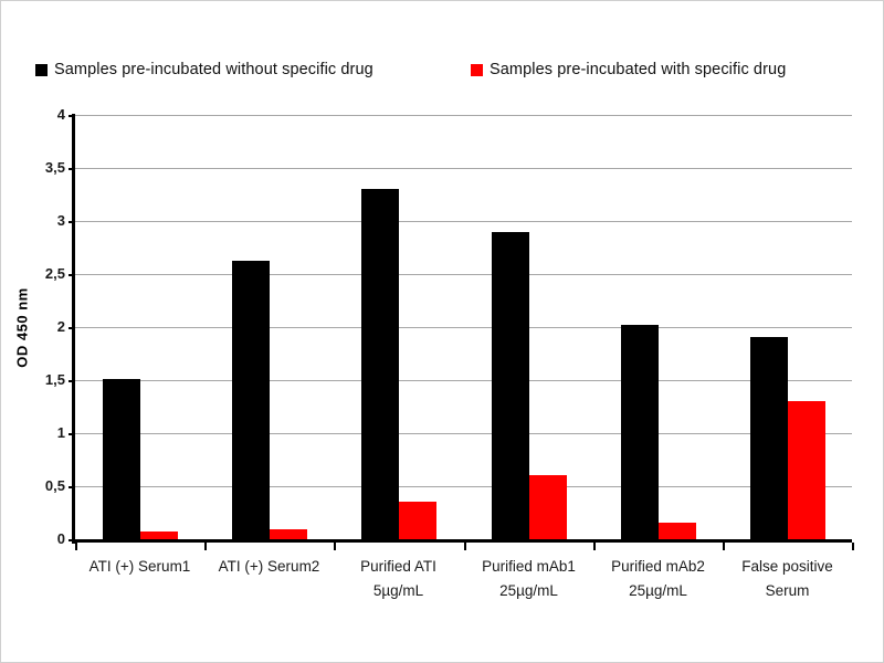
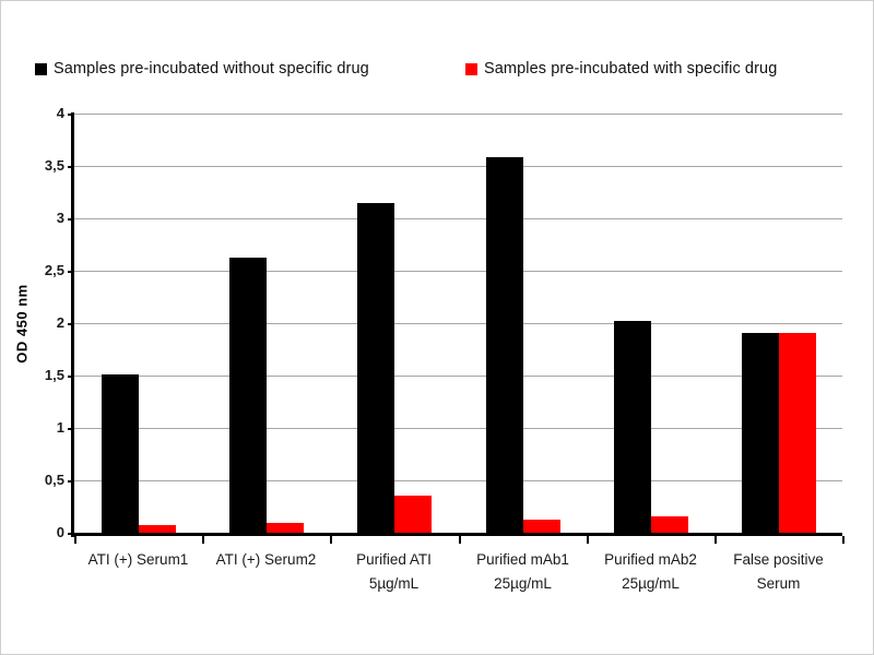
Samples pre-incubated without specific drug/Purified ATI 5µg/mL: 3.3 -> 3.1
Samples pre-incubated without specific drug/Purified mAb1 25µg/mL: 2.9 -> 3.6
Samples pre-incubated with specific drug/Purified mAb1 25µg/mL: 0.6 -> 0.1
Samples pre-incubated with specific drug/False positive Serum: 1.3 -> 1.9
